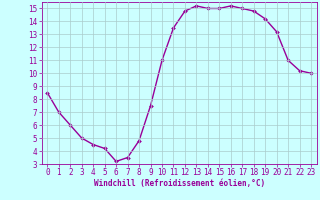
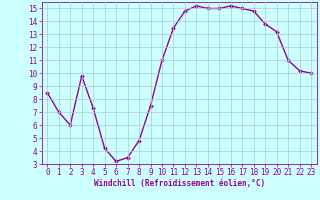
3: 5.0 -> 9.8
4: 4.5 -> 7.3
19: 14.2 -> 13.8
